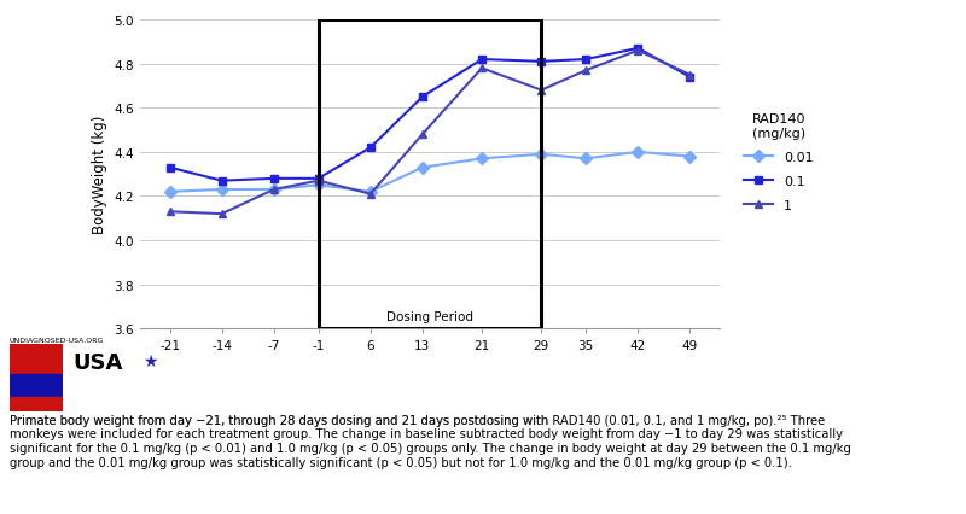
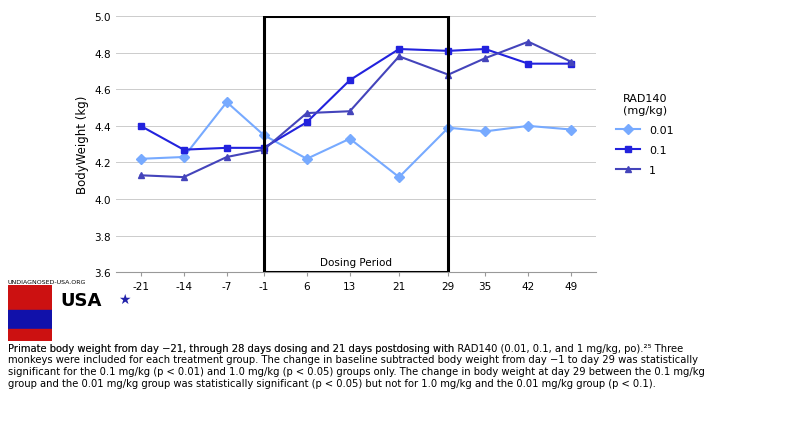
0.1/-21: 4.33 -> 4.40
0.01/-7: 4.23 -> 4.53
0.01/-1: 4.25 -> 4.35
1/6: 4.21 -> 4.47
0.01/21: 4.37 -> 4.12
0.1/42: 4.87 -> 4.74
